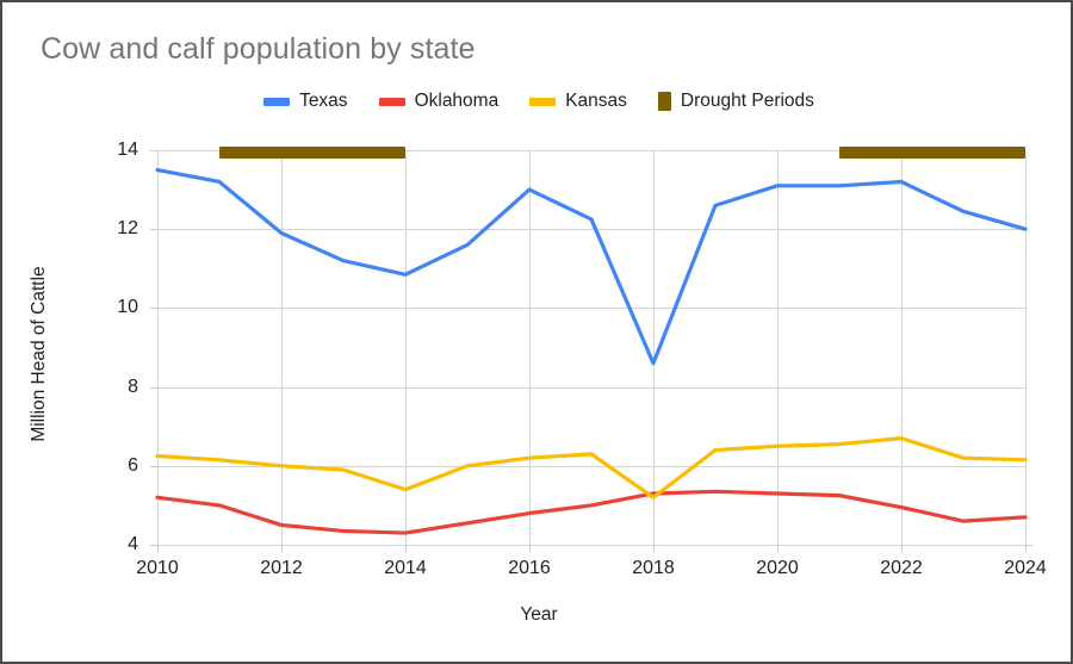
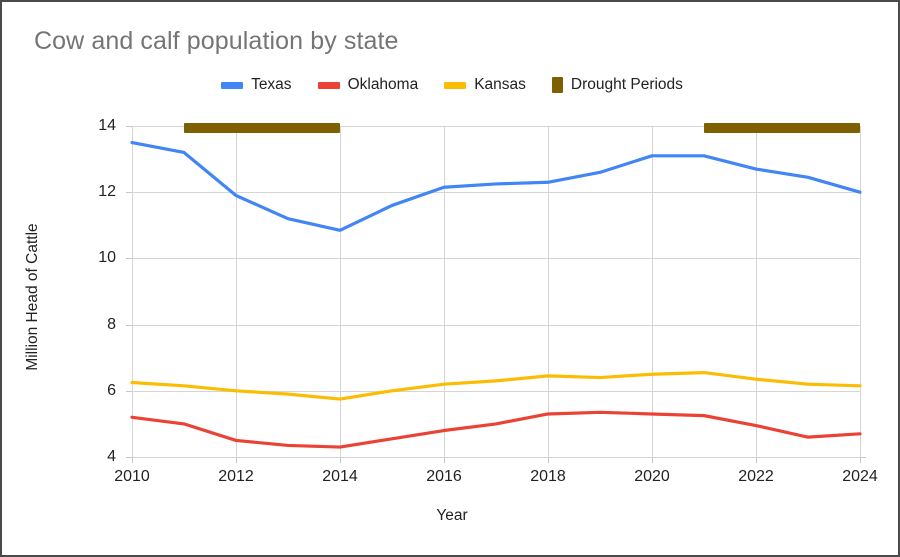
Kansas/2014: 5.4 -> 5.8
Texas/2016: 13.0 -> 12.2
Texas/2018: 8.6 -> 12.3
Kansas/2018: 5.2 -> 6.5
Texas/2022: 13.2 -> 12.7
Kansas/2022: 6.7 -> 6.3
